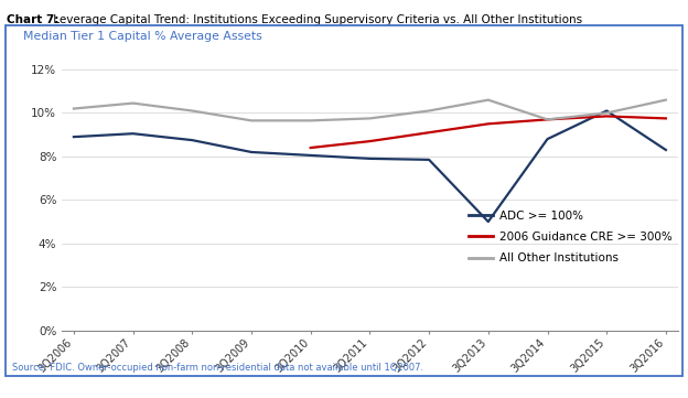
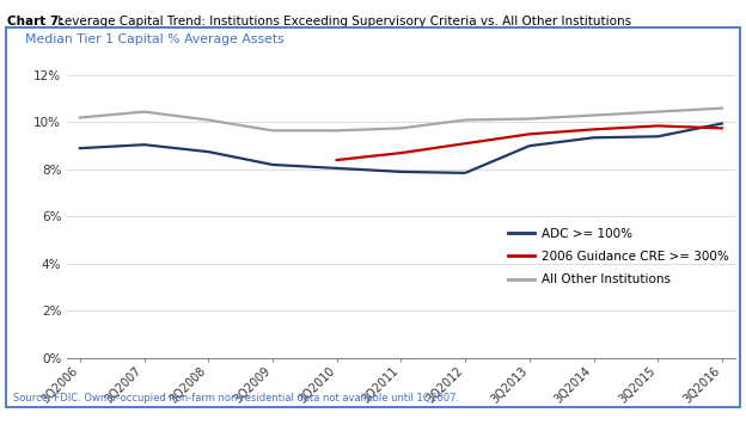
ADC >= 100%/3Q2013: 5.0% -> 9.0%
All Other Institutions/3Q2013: 10.6% -> 10.2%
ADC >= 100%/3Q2014: 8.8% -> 9.3%
All Other Institutions/3Q2014: 9.7% -> 10.3%
ADC >= 100%/3Q2015: 10.1% -> 9.4%
All Other Institutions/3Q2015: 10.0% -> 10.4%
ADC >= 100%/3Q2016: 8.3% -> 9.9%
